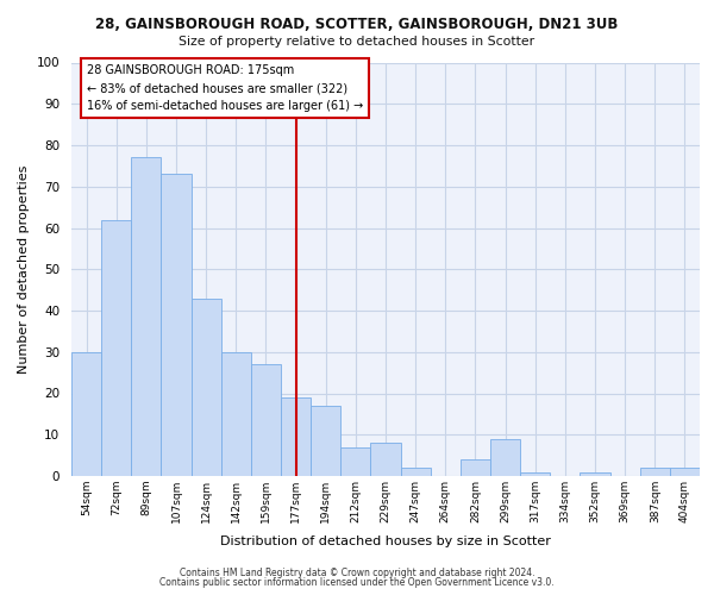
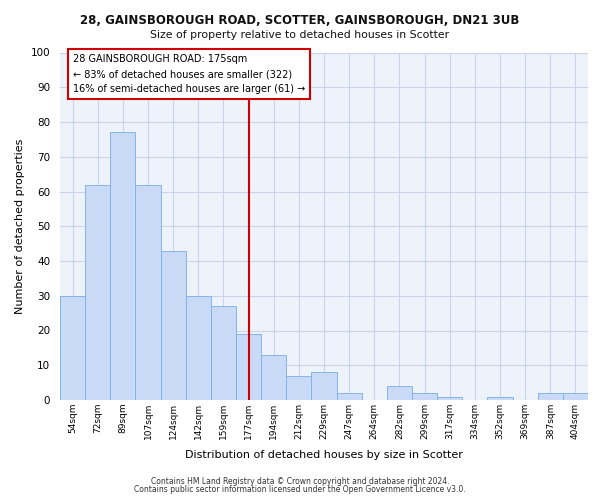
107sqm: 73 -> 62
194sqm: 17 -> 13
299sqm: 9 -> 2
